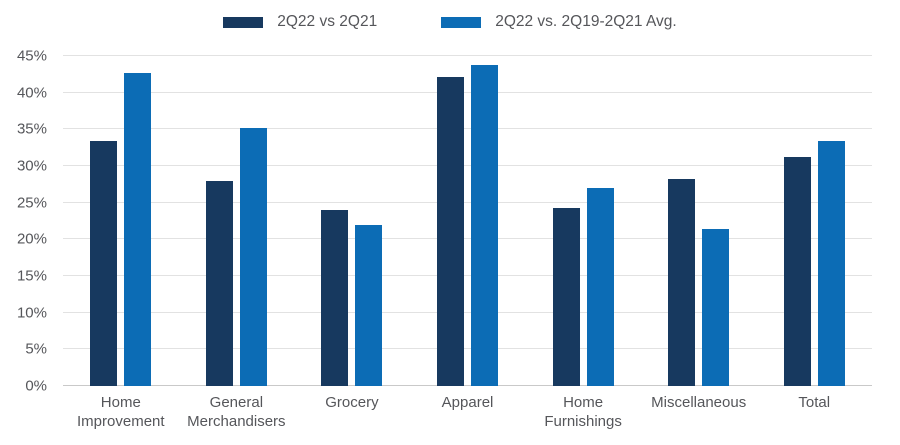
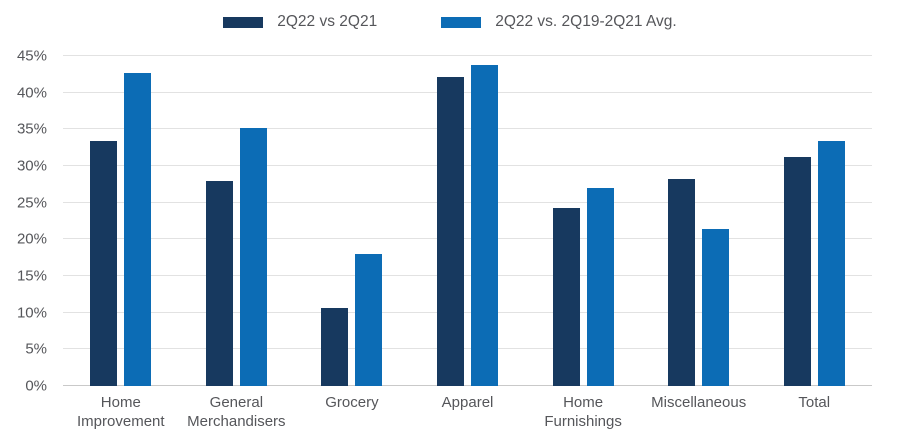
2Q22 vs 2Q21/Grocery: 24% -> 11%
2Q22 vs. 2Q19-2Q21 Avg./Grocery: 22% -> 18%
